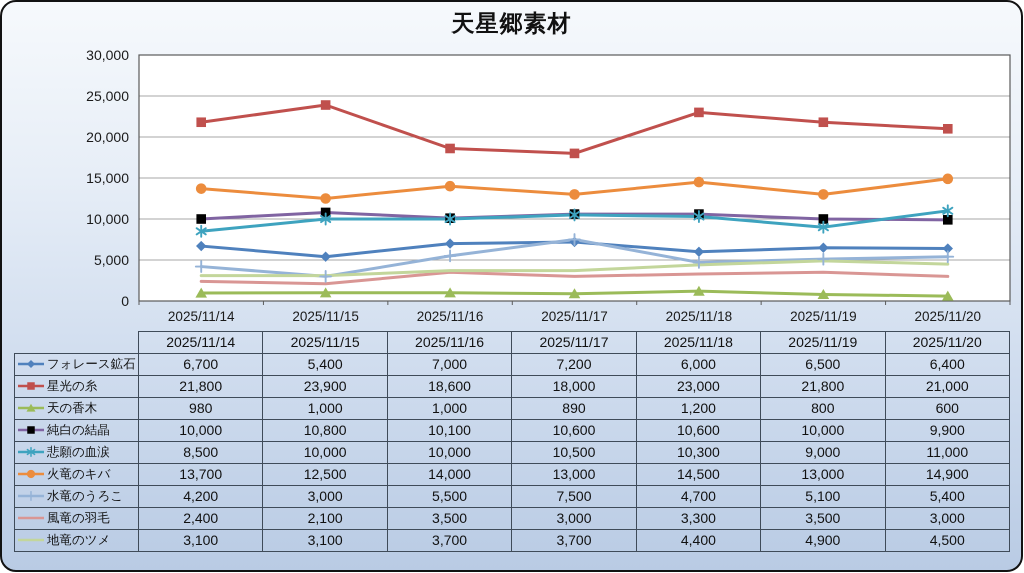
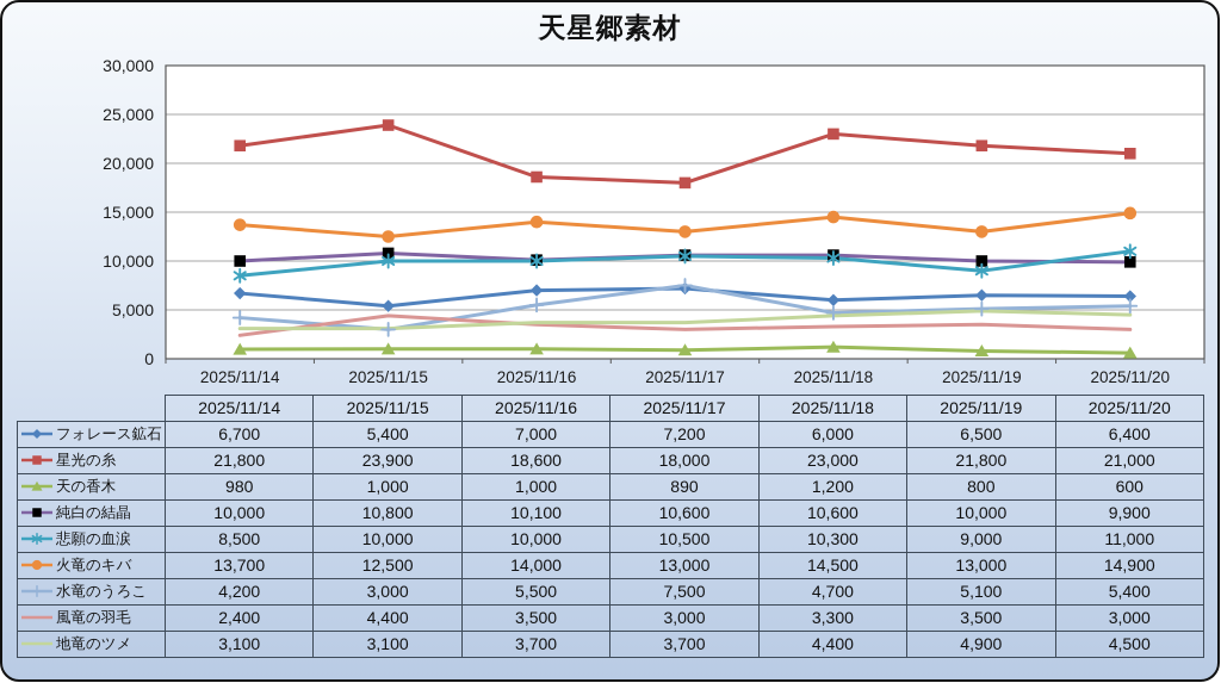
風竜の羽毛/2025/11/15: 2,100 -> 4,400
